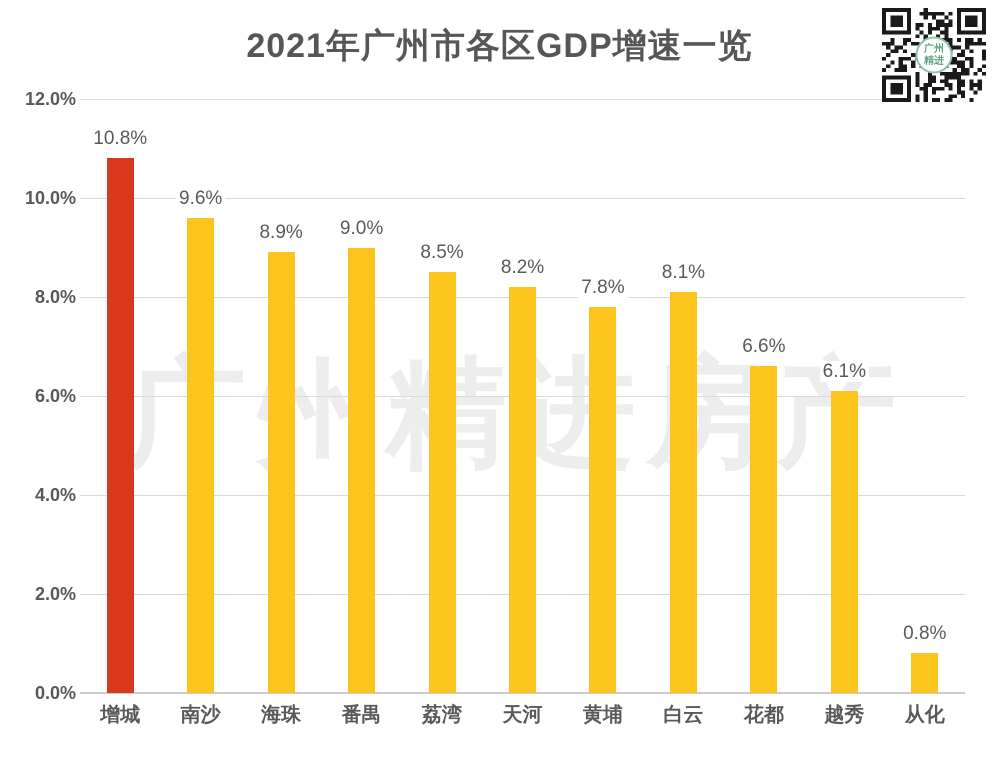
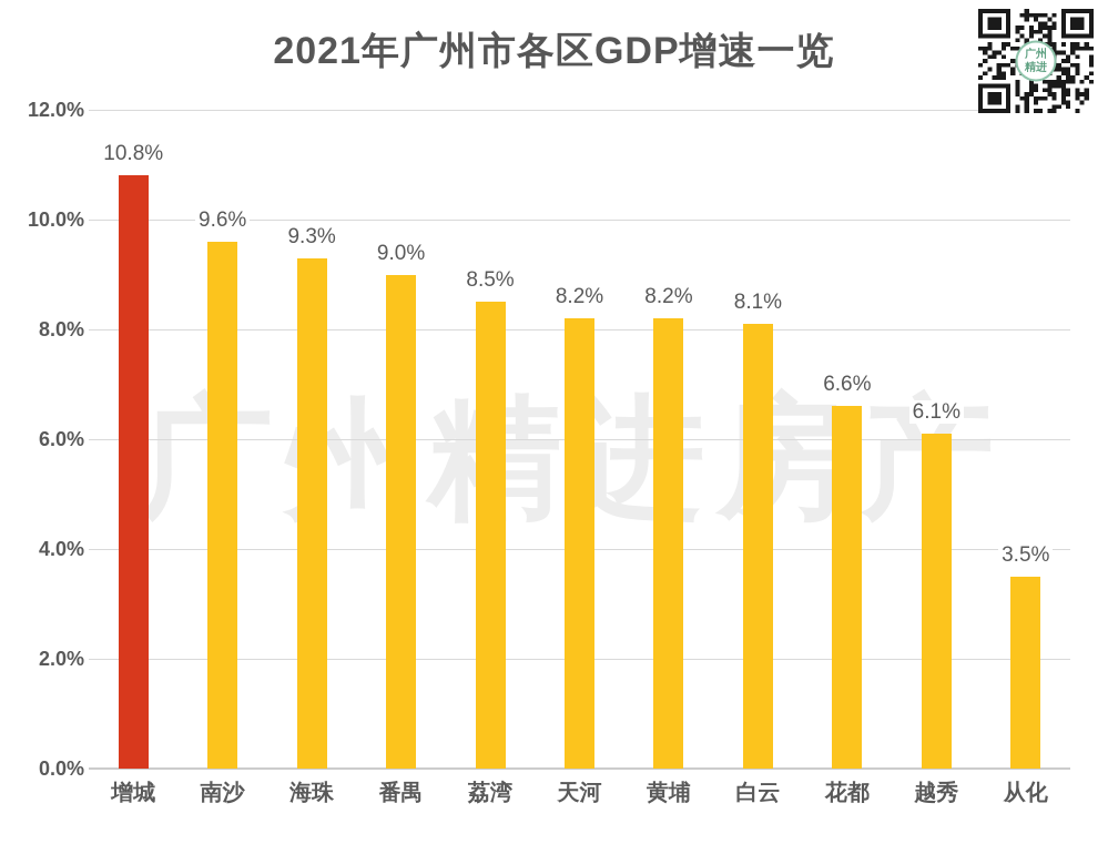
海珠: 8.9% -> 9.3%
黄埔: 7.8% -> 8.2%
从化: 0.8% -> 3.5%
